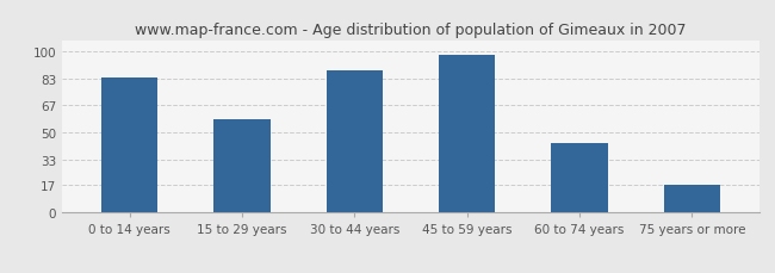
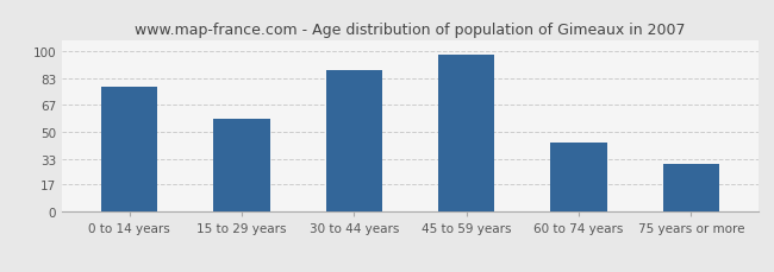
0 to 14 years: 84 -> 78
75 years or more: 17 -> 30
